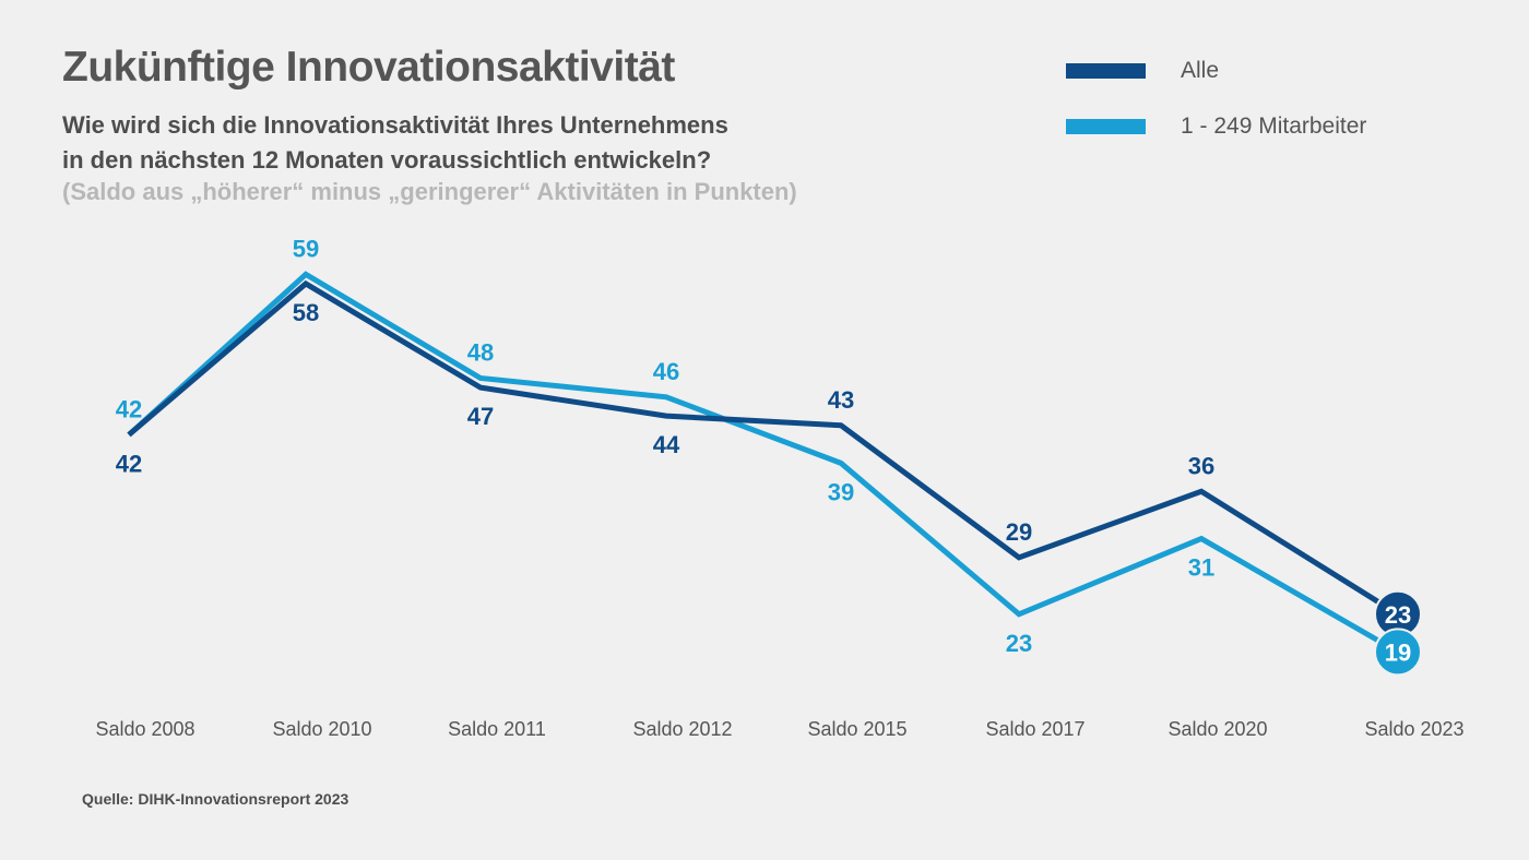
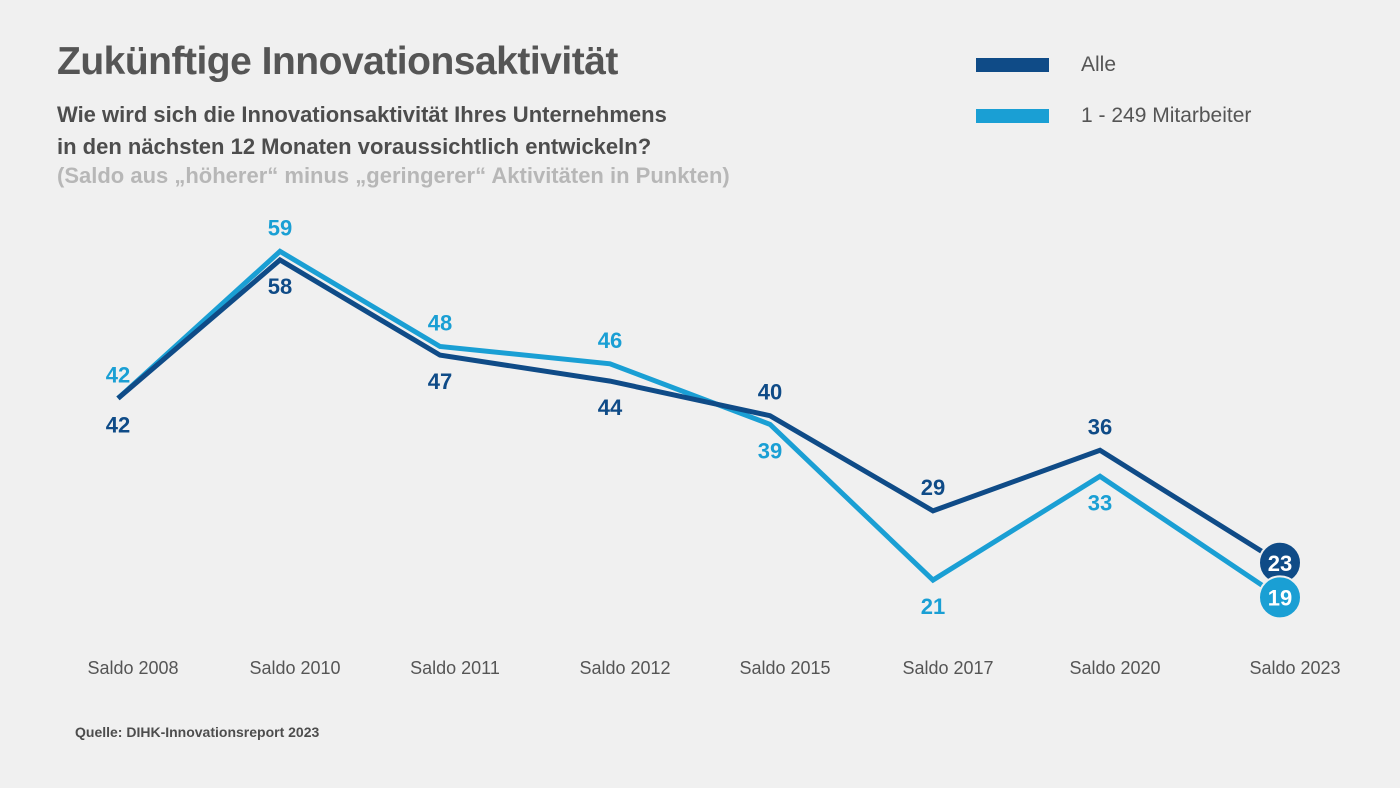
Alle/Saldo 2015: 43 -> 40
1 - 249 Mitarbeiter/Saldo 2017: 23 -> 21
1 - 249 Mitarbeiter/Saldo 2020: 31 -> 33
